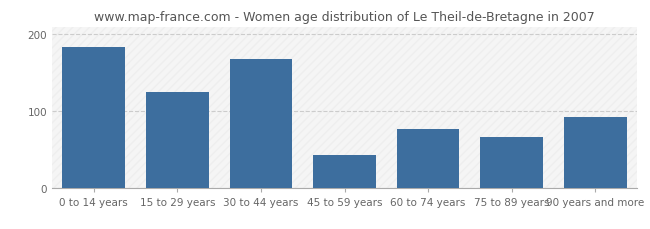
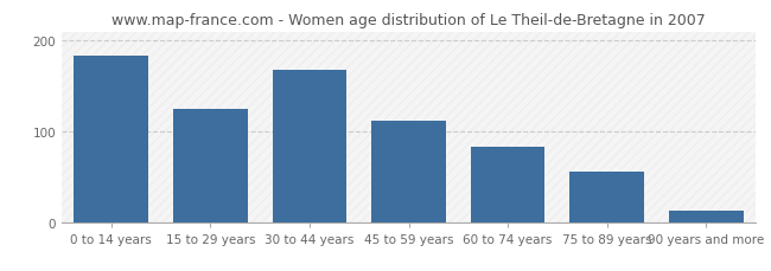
45 to 59 years: 42 -> 112
60 to 74 years: 76 -> 83
75 to 89 years: 66 -> 55
90 years and more: 92 -> 13
